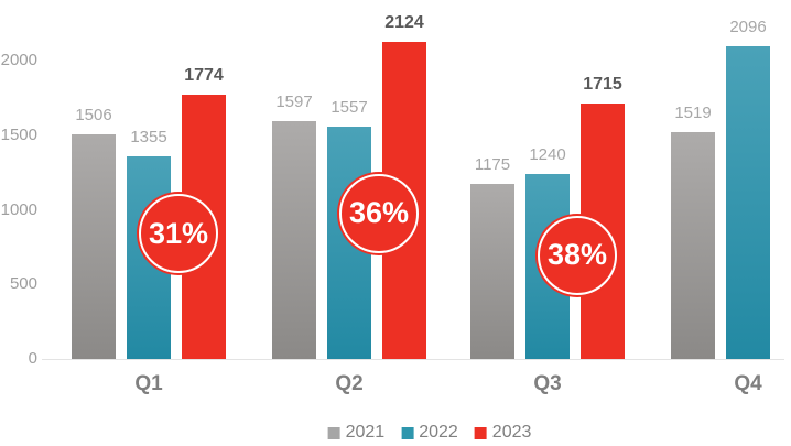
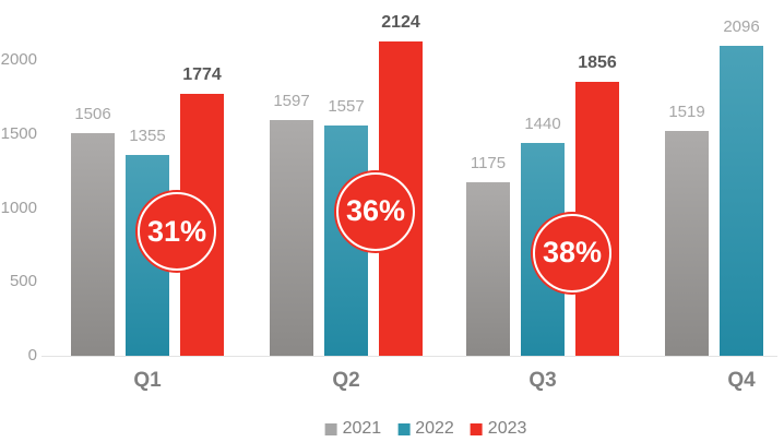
2022/Q3: 1240 -> 1440
2023/Q3: 1715 -> 1856
